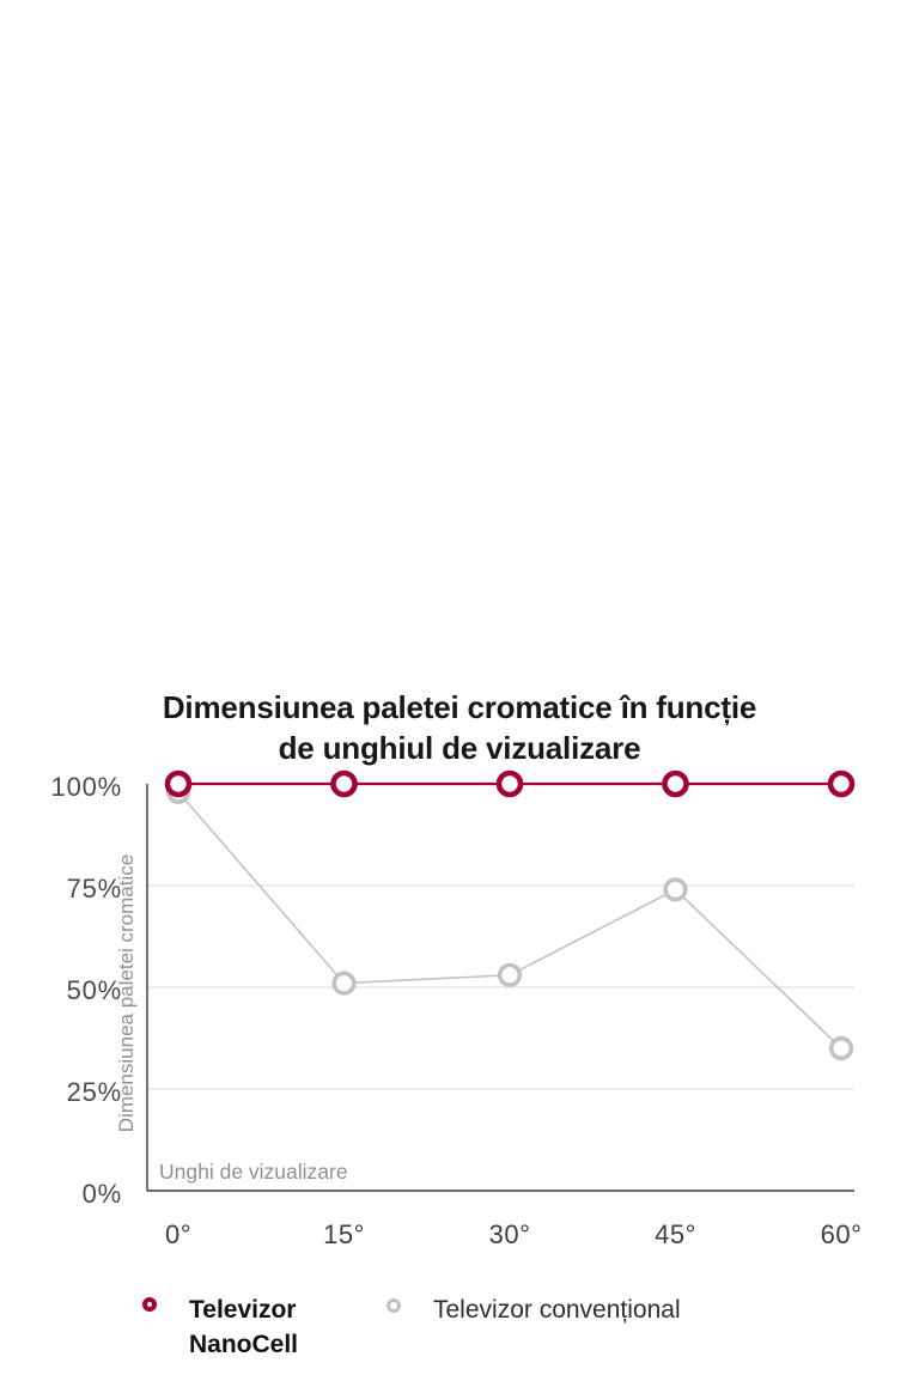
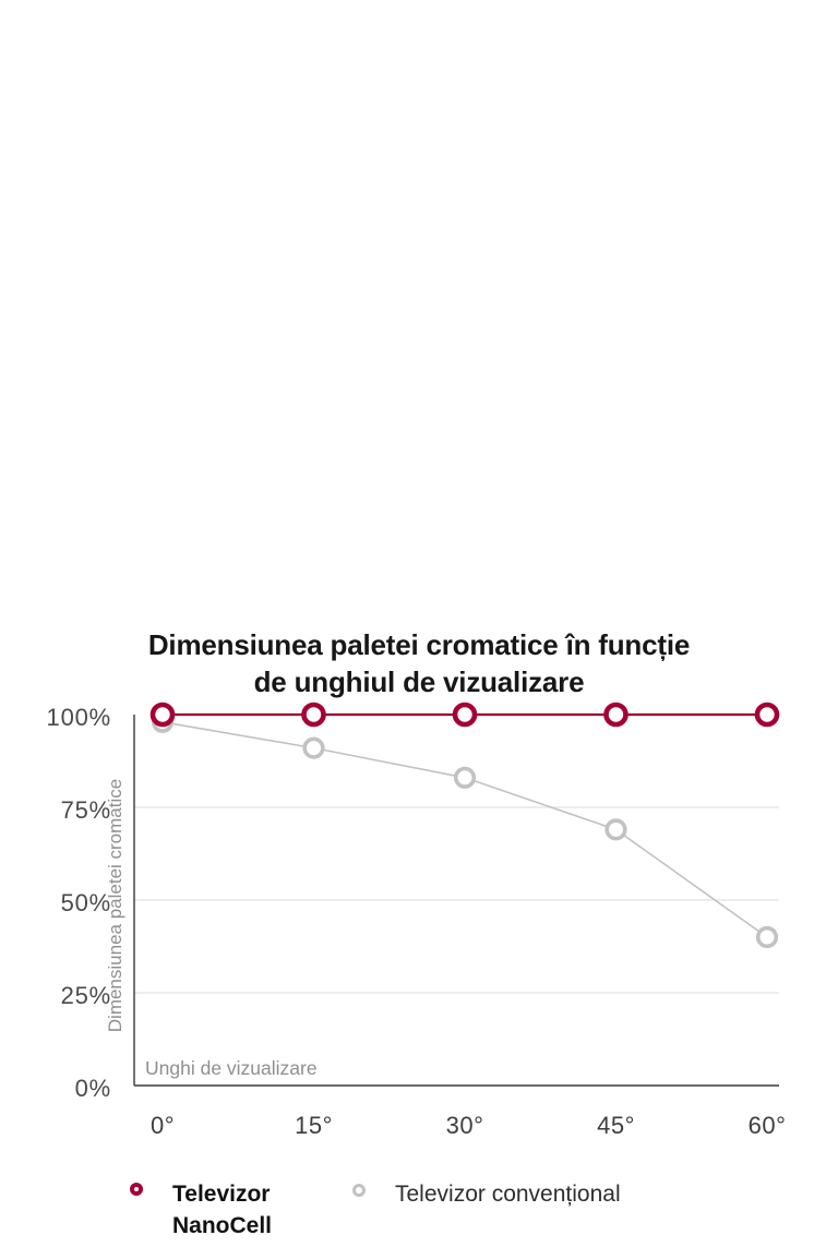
Televizor convențional/15°: 51% -> 91%
Televizor convențional/30°: 53% -> 83%
Televizor convențional/45°: 74% -> 69%
Televizor convențional/60°: 35% -> 40%
